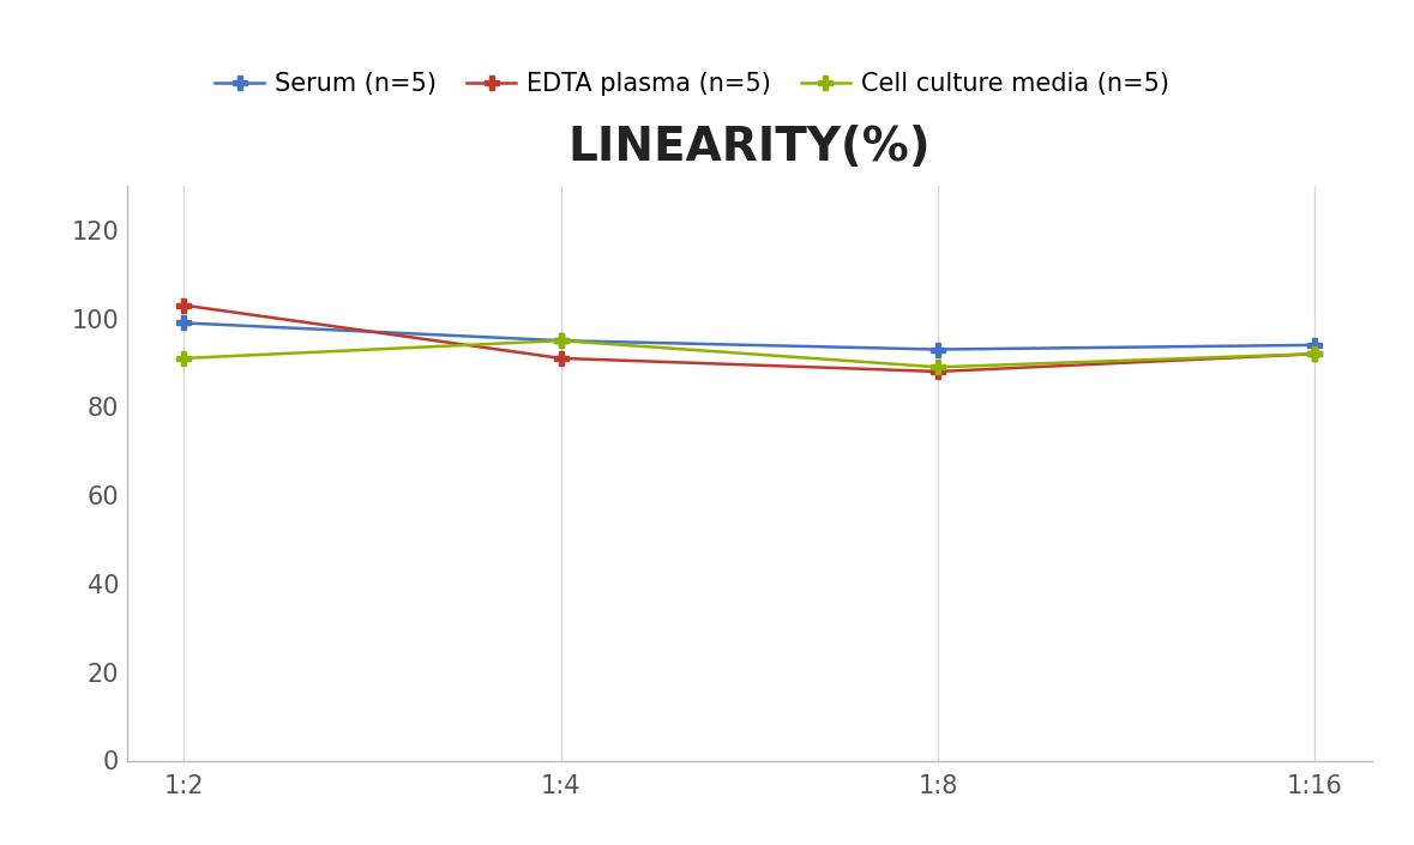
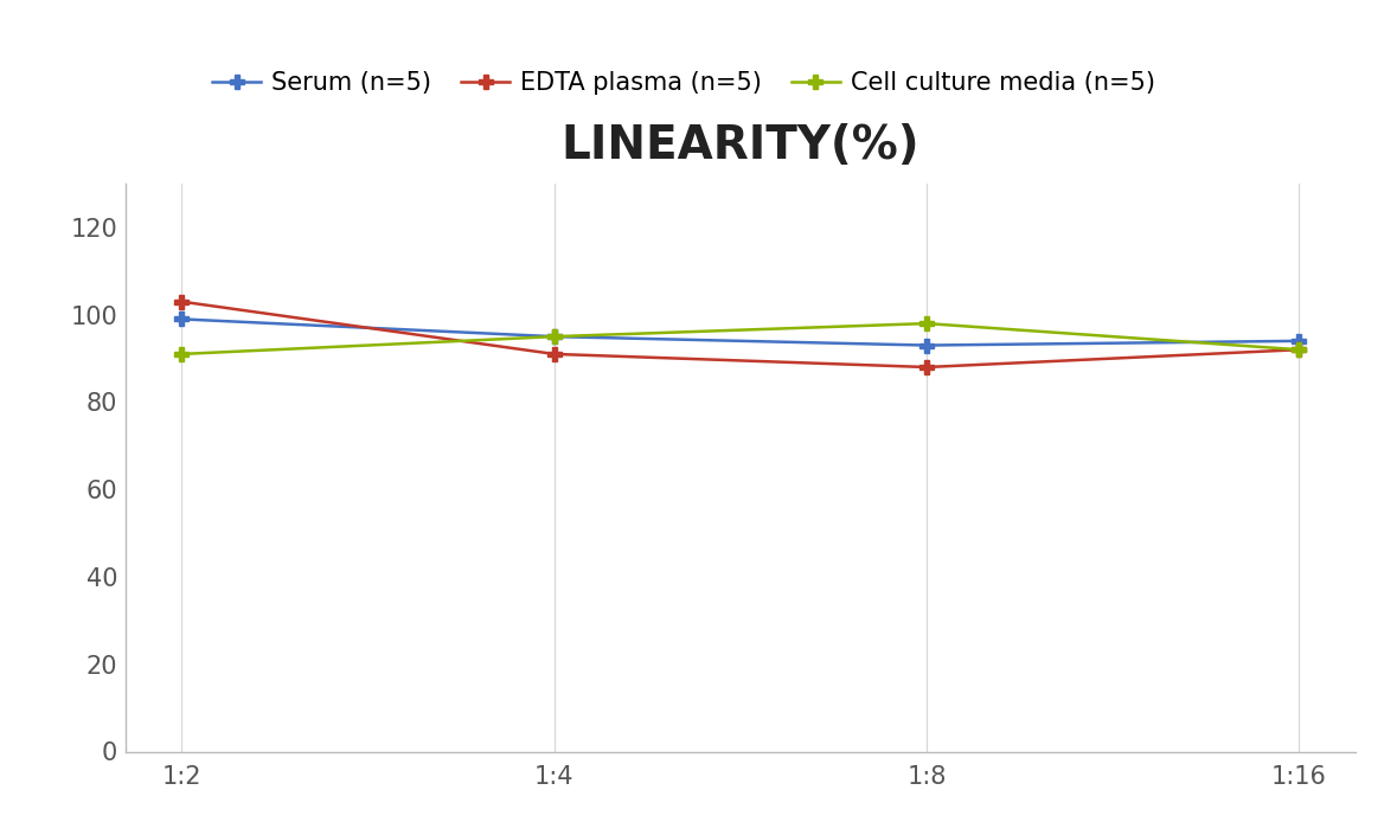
Cell culture media (n=5)/1:8: 89 -> 98
